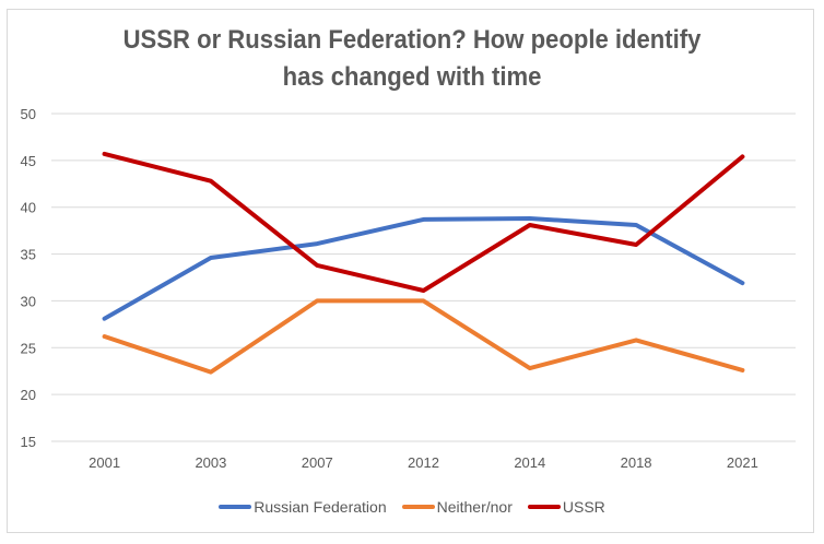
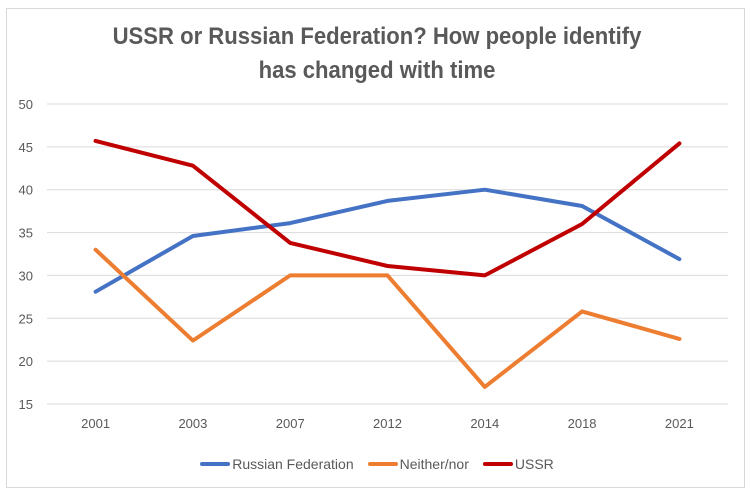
Neither/nor/2001: 26 -> 33
Russian Federation/2014: 39 -> 40
Neither/nor/2014: 23 -> 17
USSR/2014: 38 -> 30
